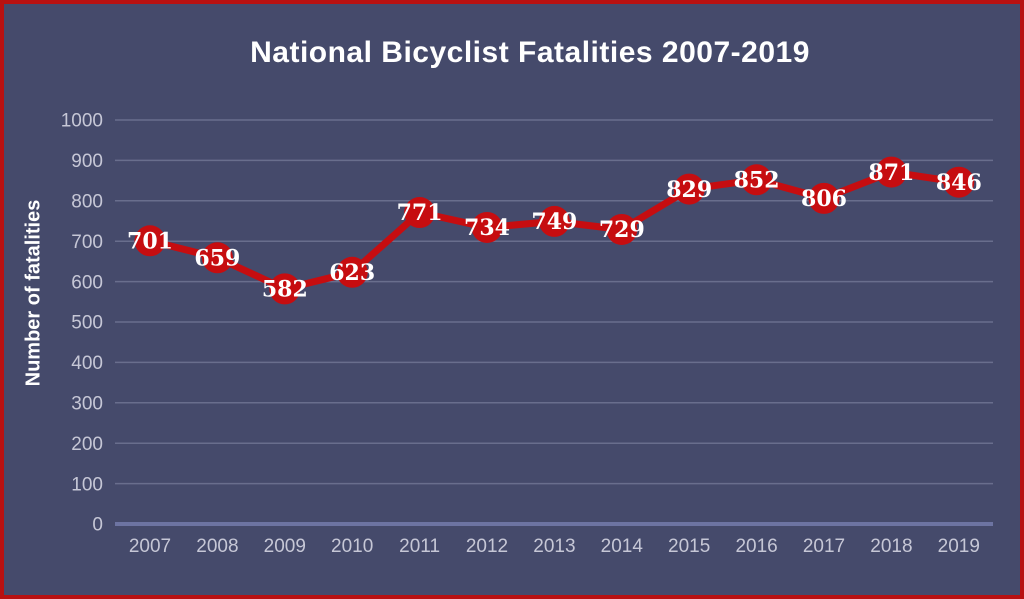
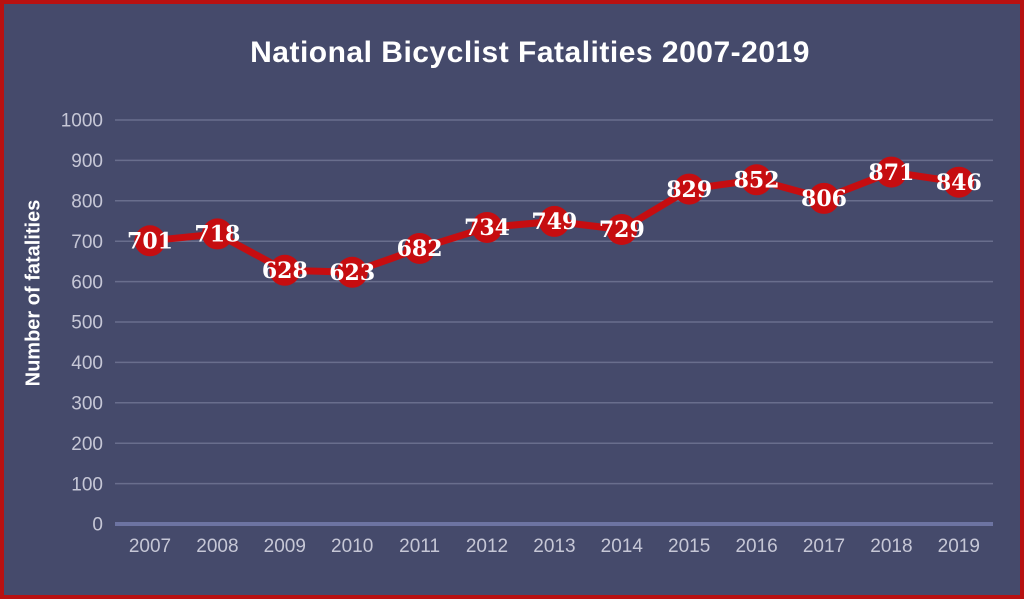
2008: 659 -> 718
2009: 582 -> 628
2011: 771 -> 682
